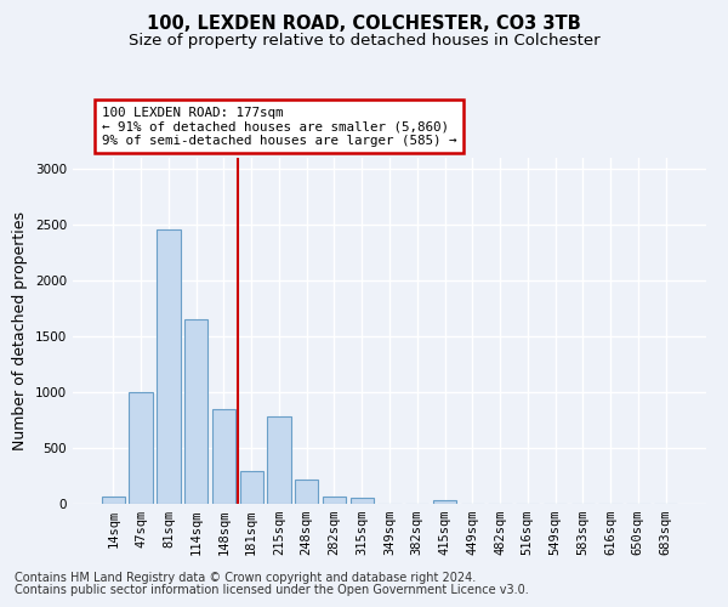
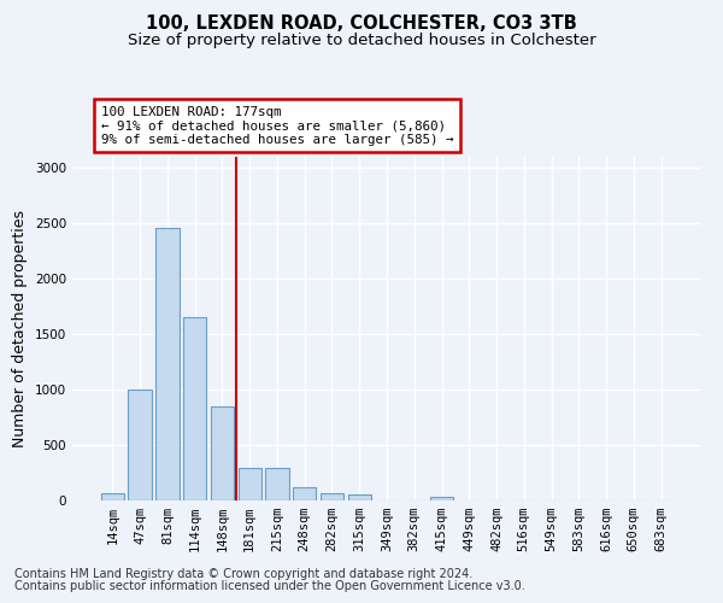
215sqm: 780 -> 290
248sqm: 220 -> 120
